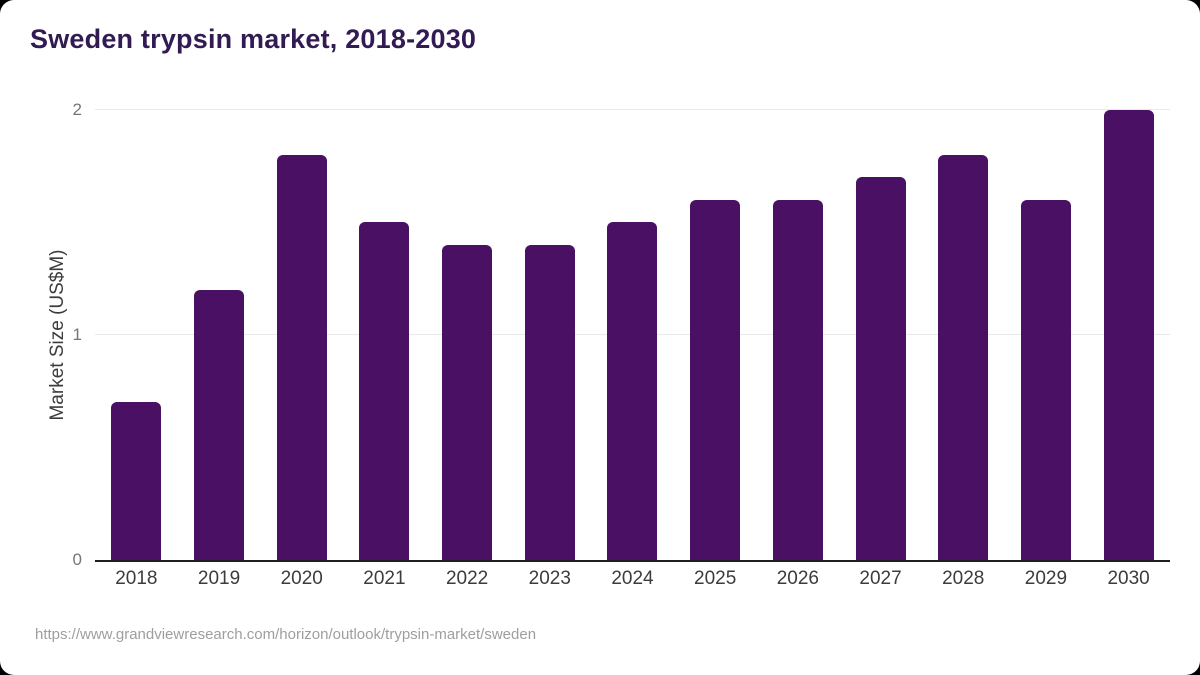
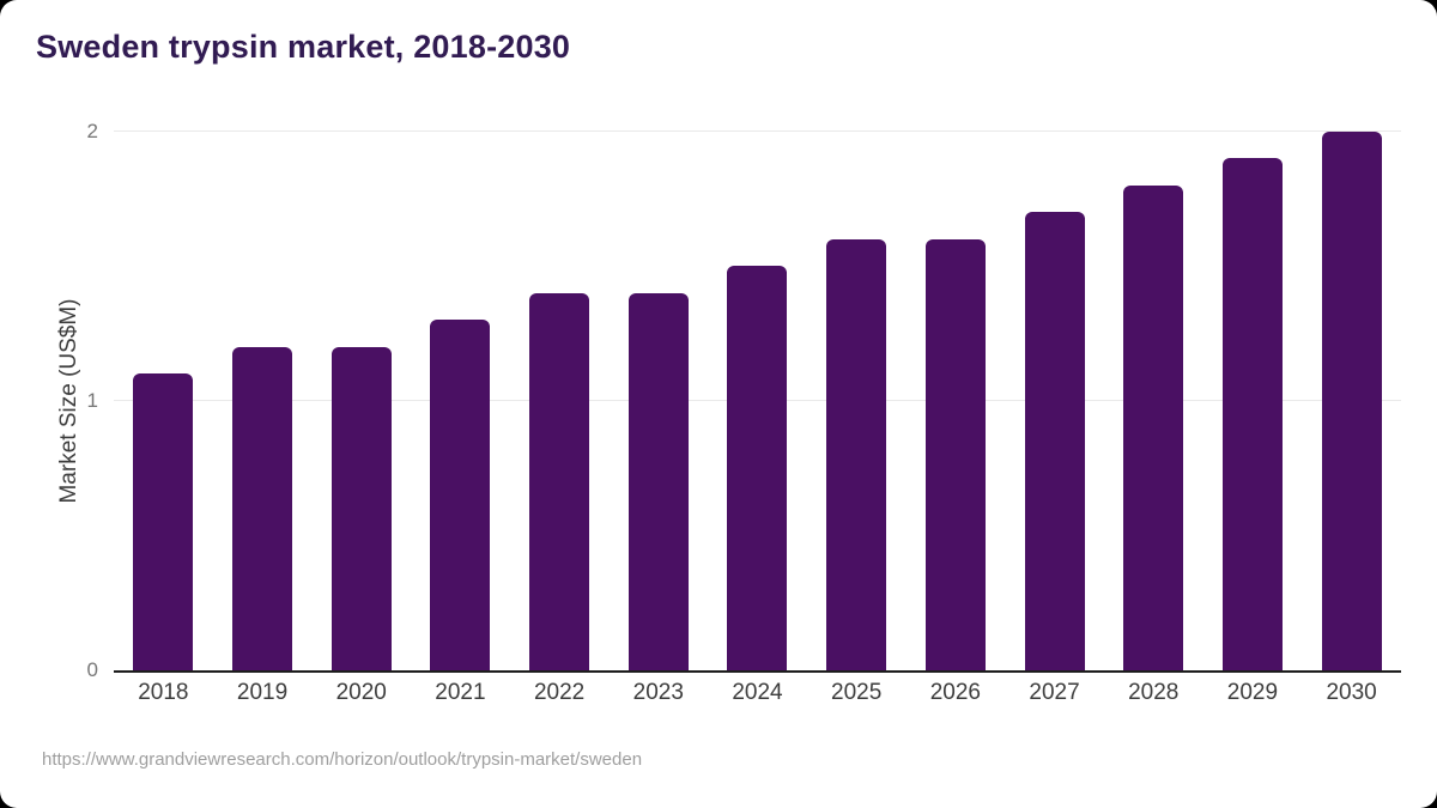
2018: 0.7 -> 1.1
2020: 1.8 -> 1.2
2021: 1.5 -> 1.3
2029: 1.6 -> 1.9
